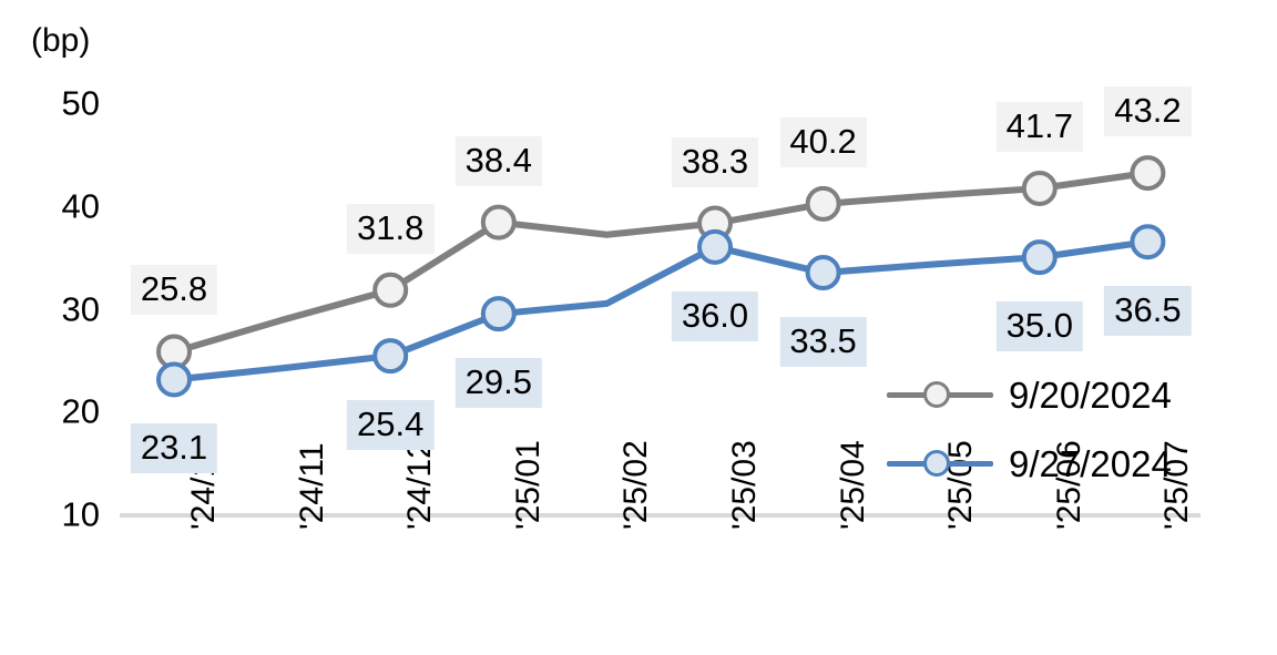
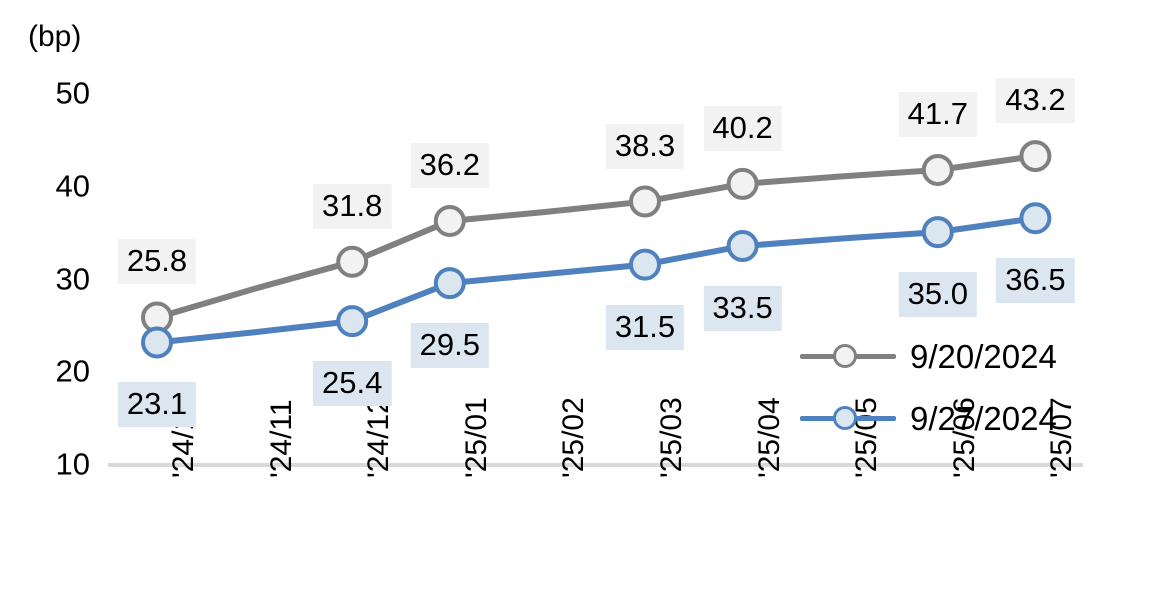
9/20/2024/'25/01: 38.4 -> 36.2
9/27/2024/'25/03: 36.0 -> 31.5
